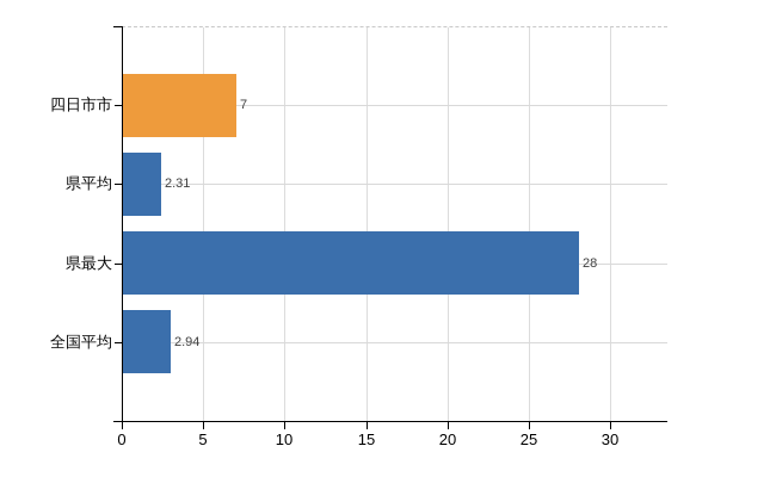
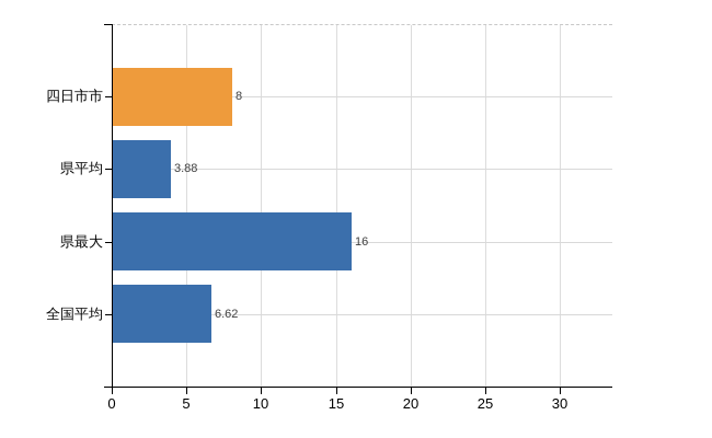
四日市市: 7 -> 8
県平均: 2.31 -> 3.88
県最大: 28 -> 16
全国平均: 2.94 -> 6.62
